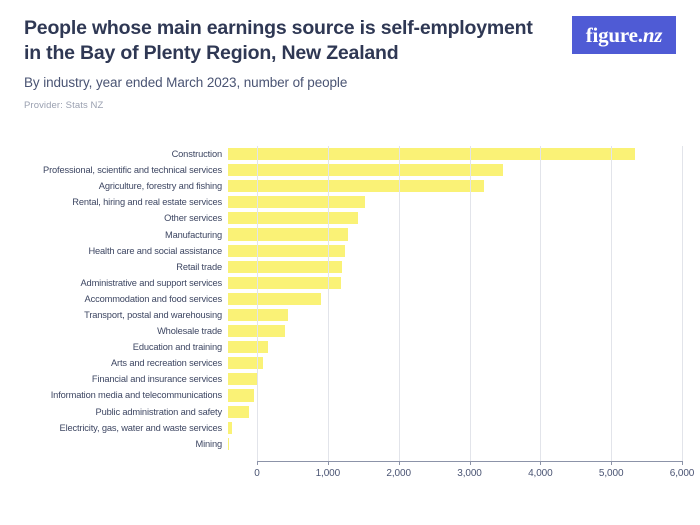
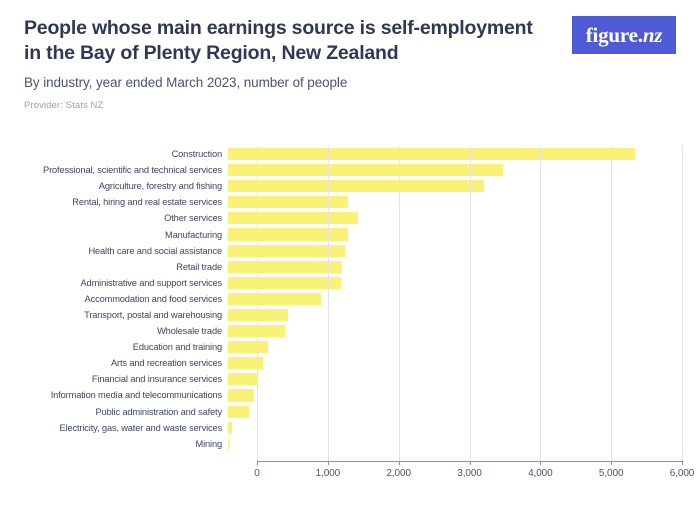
Rental, hiring and real estate services: 1900 -> 1700
